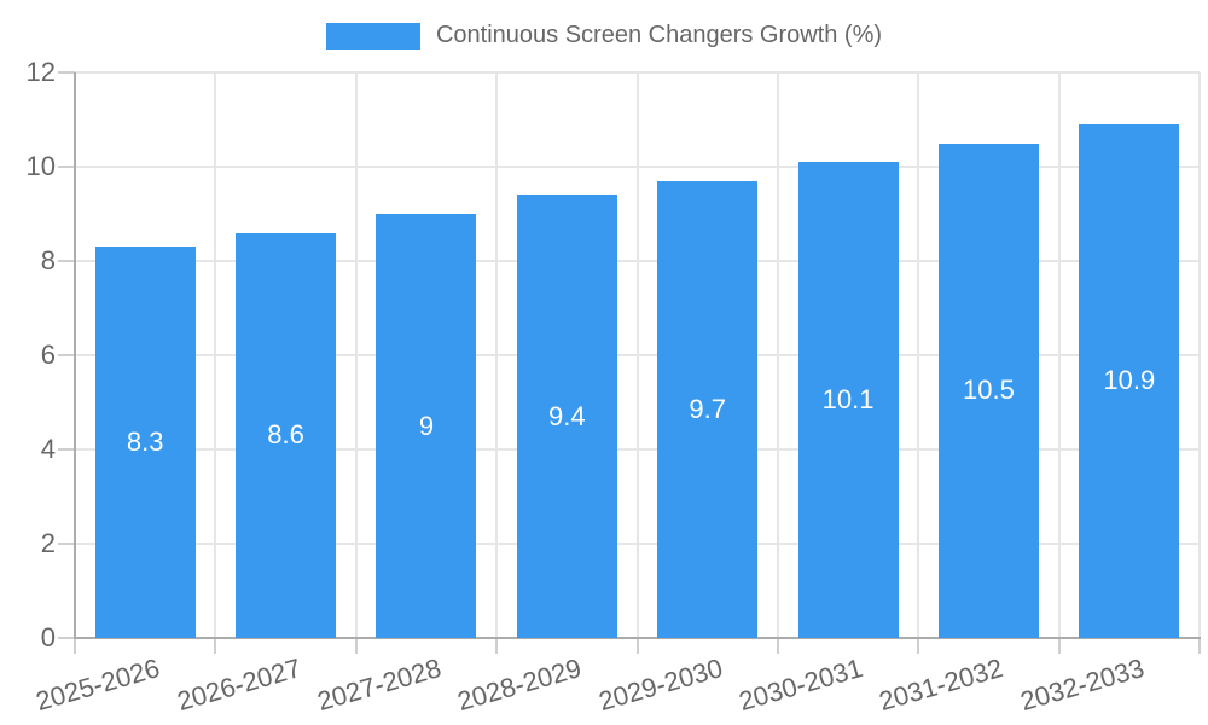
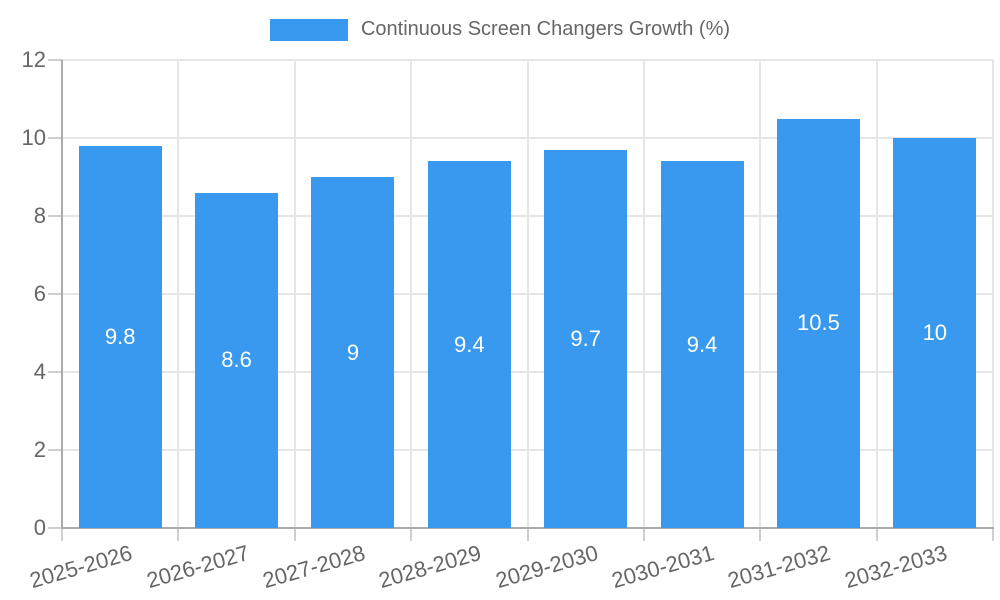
2025-2026: 8.3 -> 9.8
2030-2031: 10.1 -> 9.4
2032-2033: 10.9 -> 10
